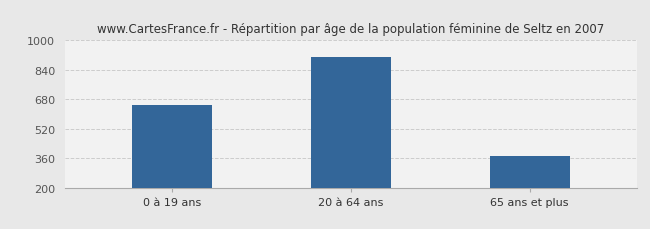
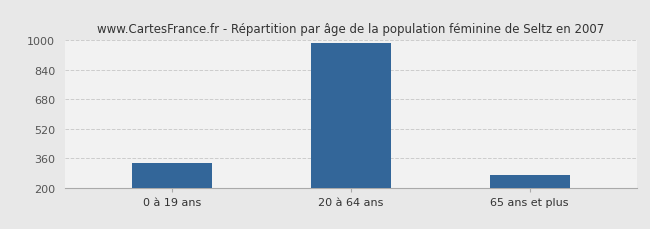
0 à 19 ans: 650 -> 340
20 à 64 ans: 910 -> 980
65 ans et plus: 370 -> 270
